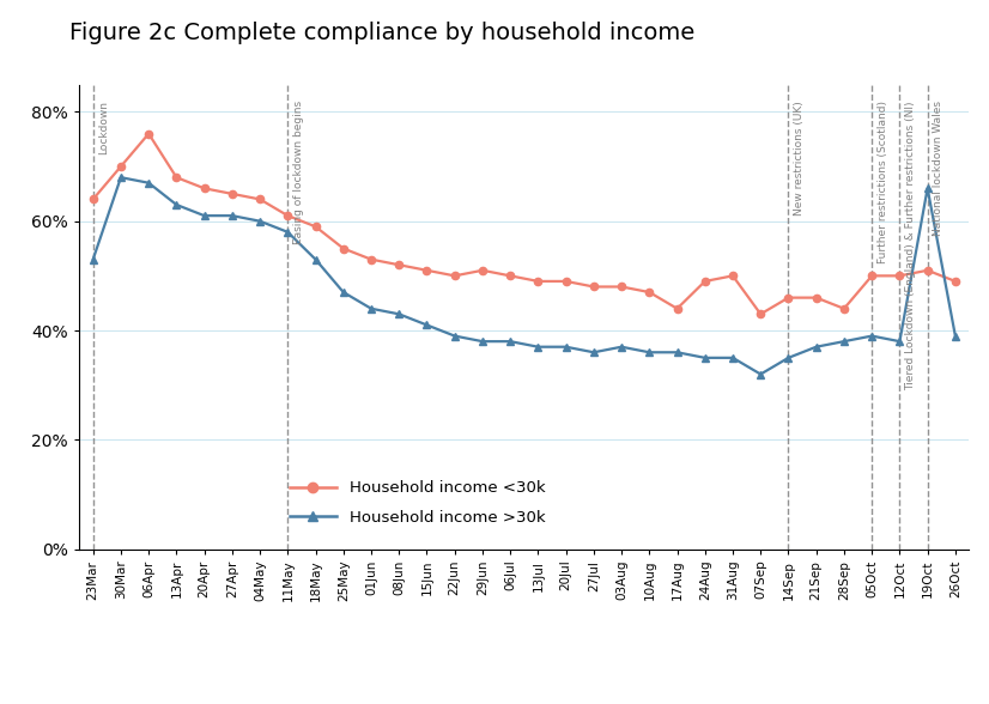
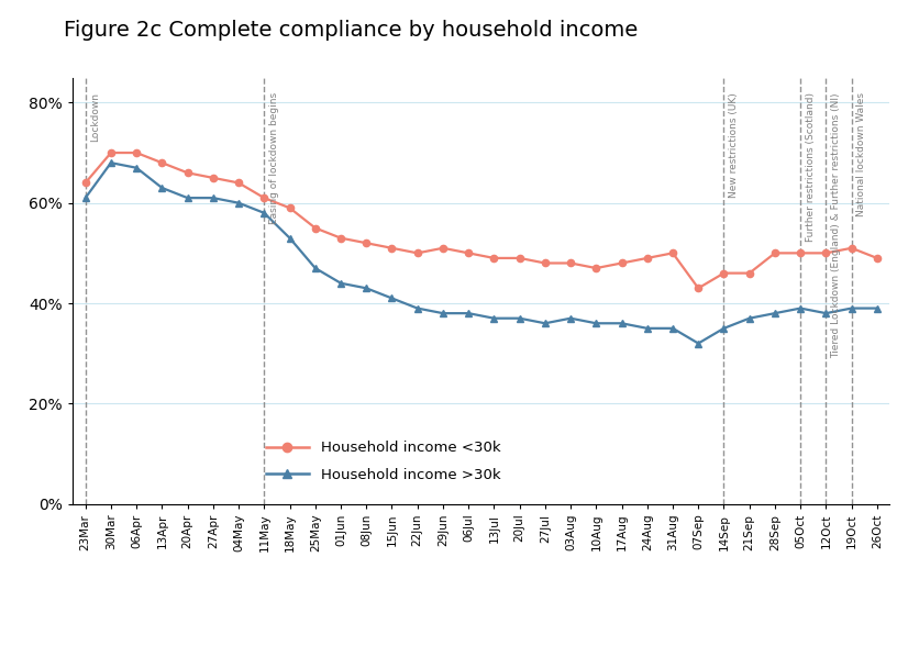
Household income >30k/23Mar: 53% -> 61%
Household income <30k/06Apr: 76% -> 70%
Household income <30k/17Aug: 44% -> 48%
Household income <30k/28Sep: 44% -> 50%
Household income >30k/19Oct: 66% -> 39%
